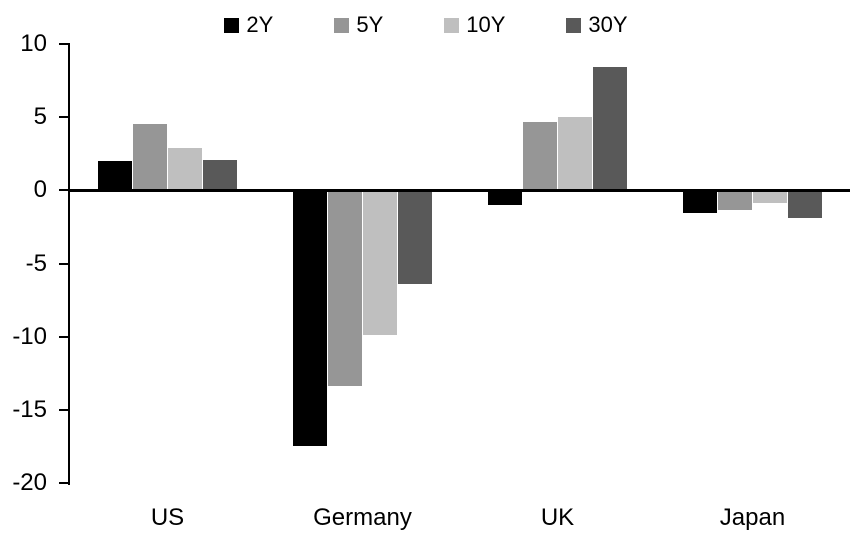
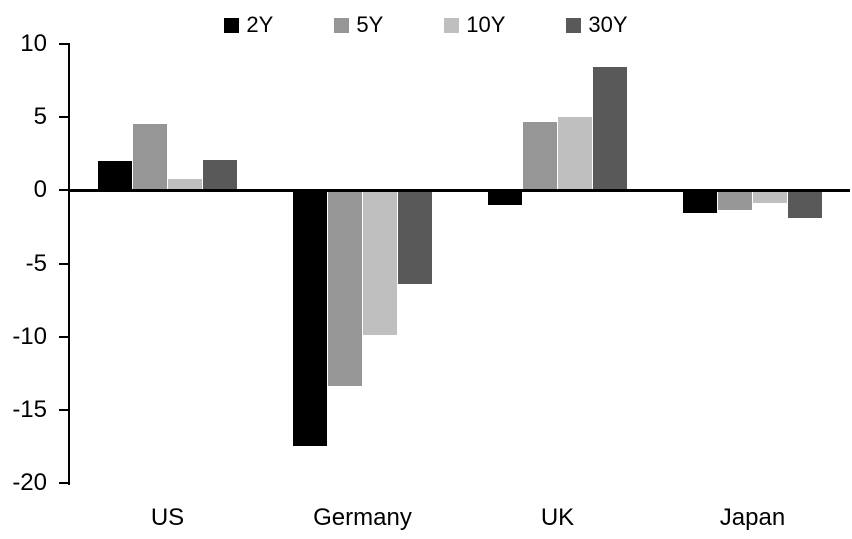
10Y/US: 2.9 -> 0.8
